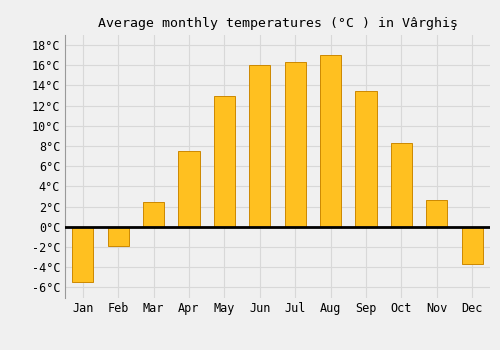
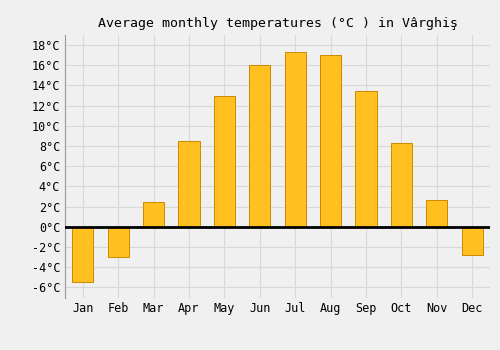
Feb: -1.9°C -> -3.0°C
Apr: 7.5°C -> 8.5°C
Jul: 16.3°C -> 17.3°C
Dec: -3.7°C -> -2.8°C
